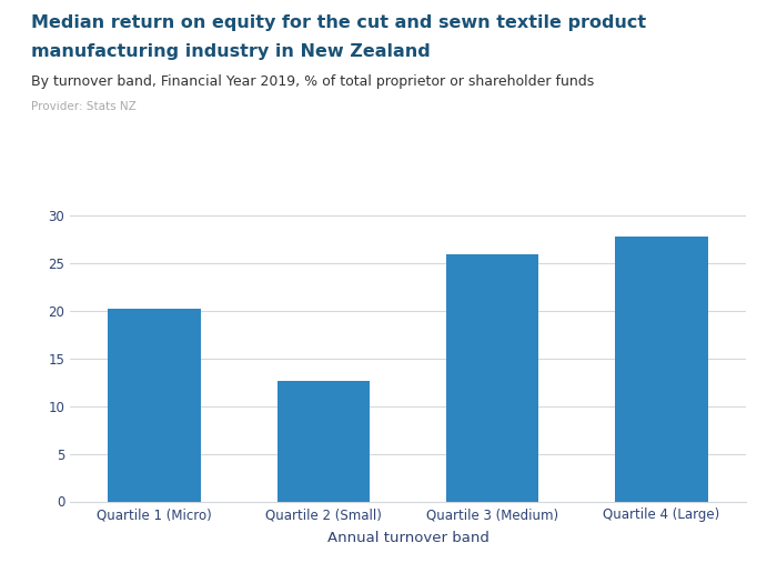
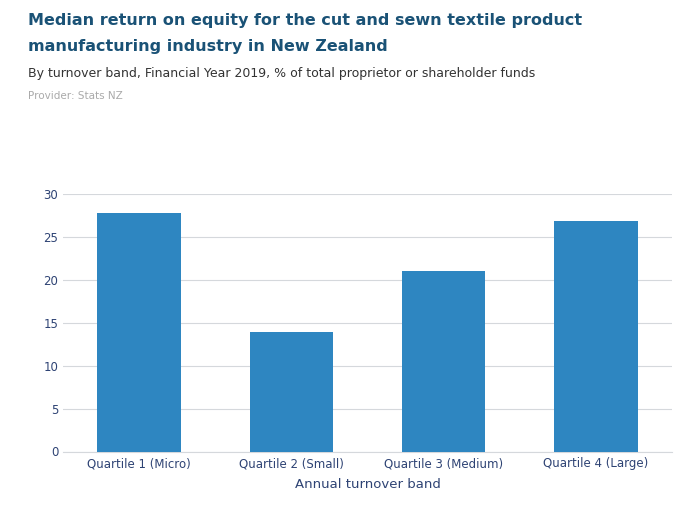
Quartile 1 (Micro): 20.2 -> 27.8
Quartile 2 (Small): 12.6 -> 13.9
Quartile 3 (Medium): 26.0 -> 21.0
Quartile 4 (Large): 27.8 -> 26.9
